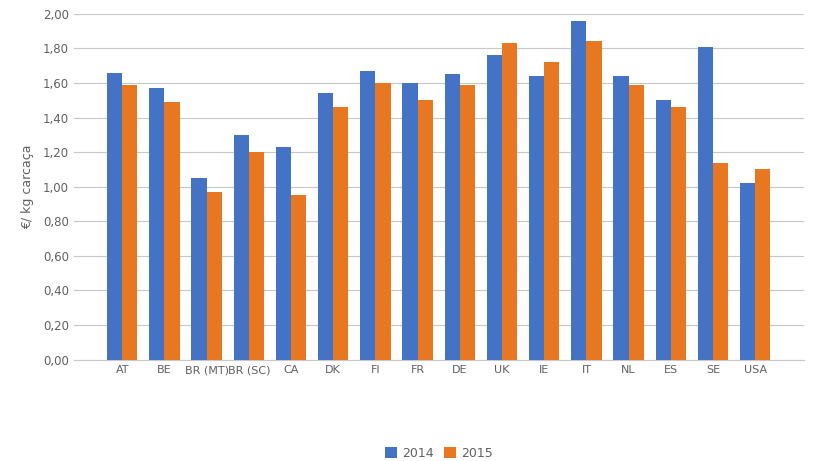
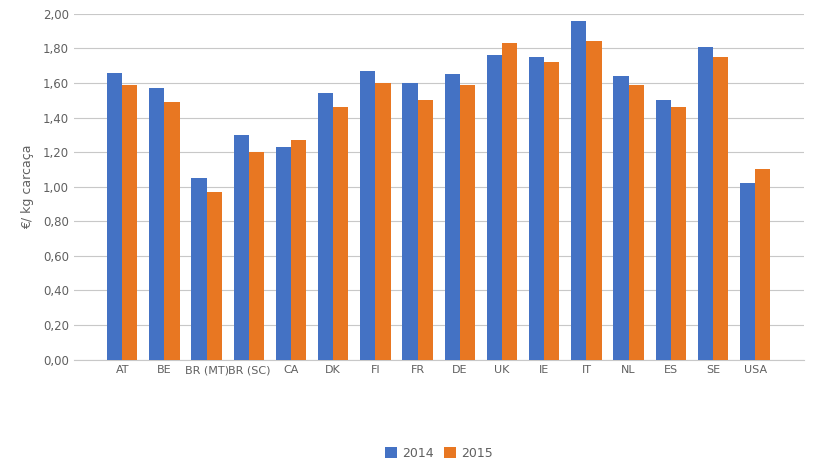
2015/CA: 0,95 -> 1,27
2014/IE: 1,64 -> 1,75
2015/SE: 1,14 -> 1,75
